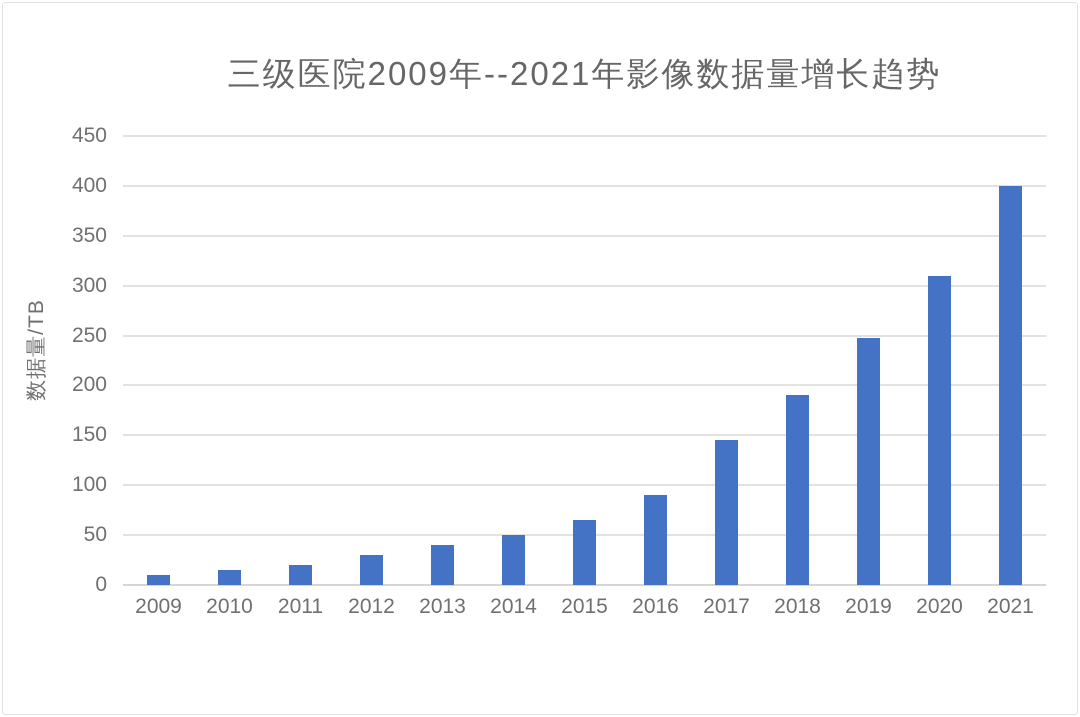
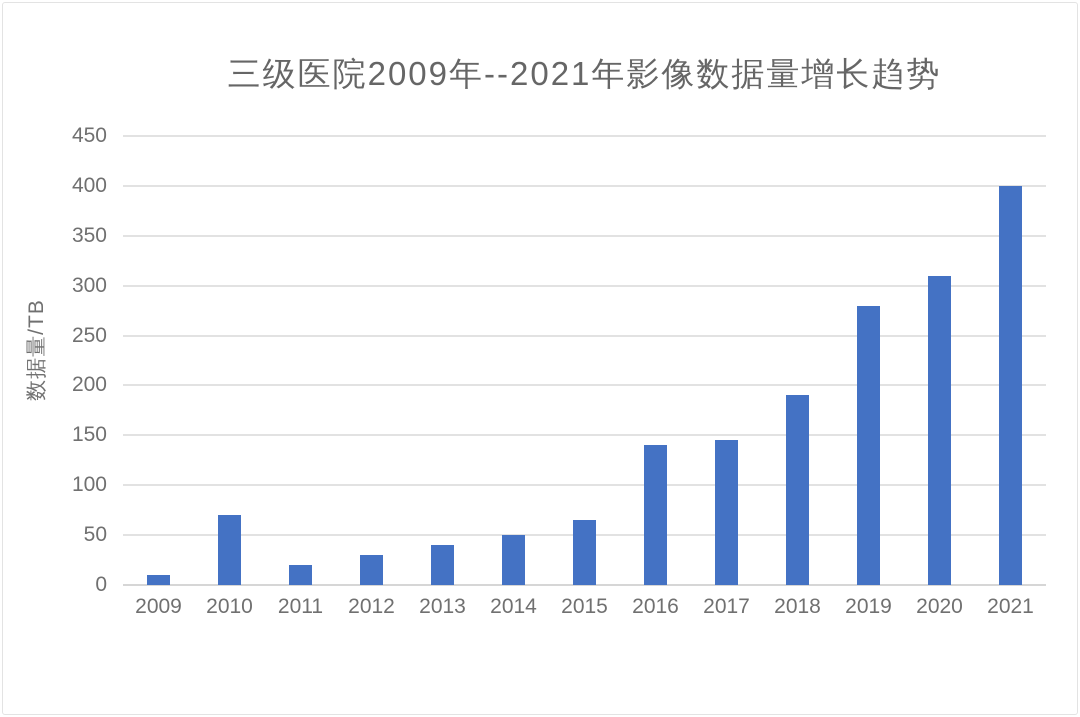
2010: 20 -> 70
2016: 90 -> 140
2019: 250 -> 280
